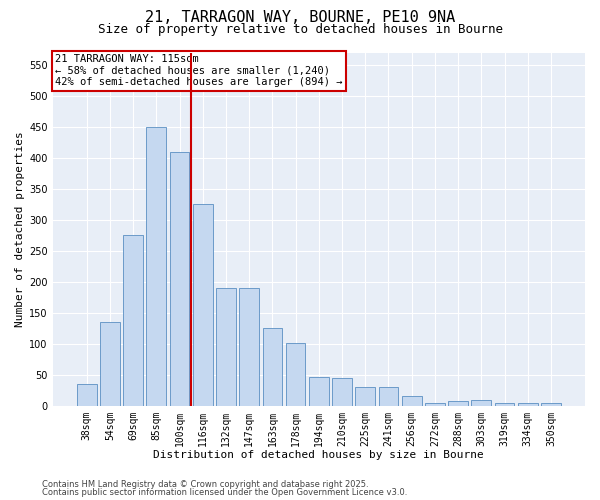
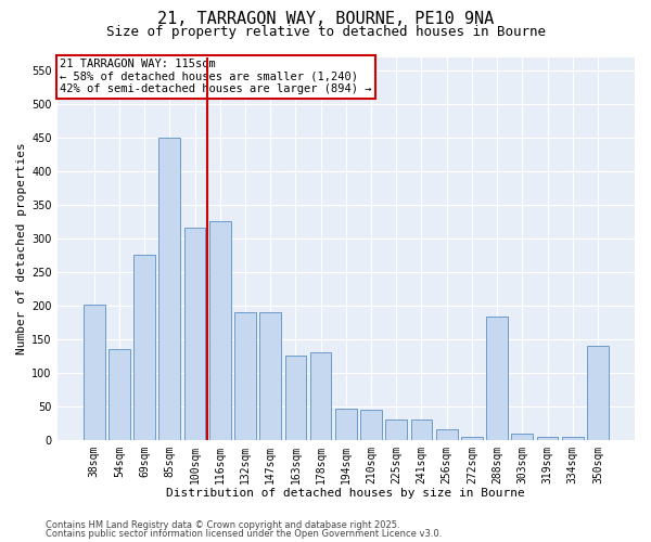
38sqm: 35 -> 202
100sqm: 410 -> 316
178sqm: 102 -> 130
288sqm: 8 -> 184
350sqm: 5 -> 140
